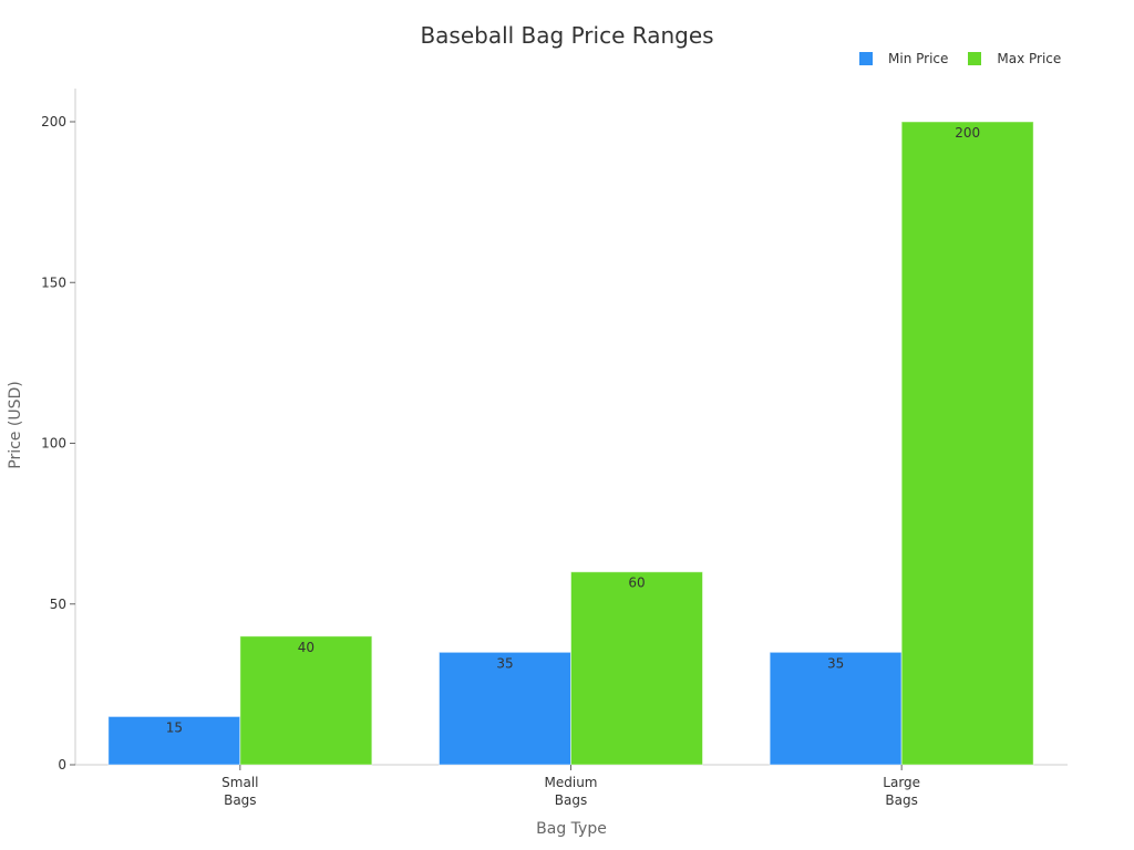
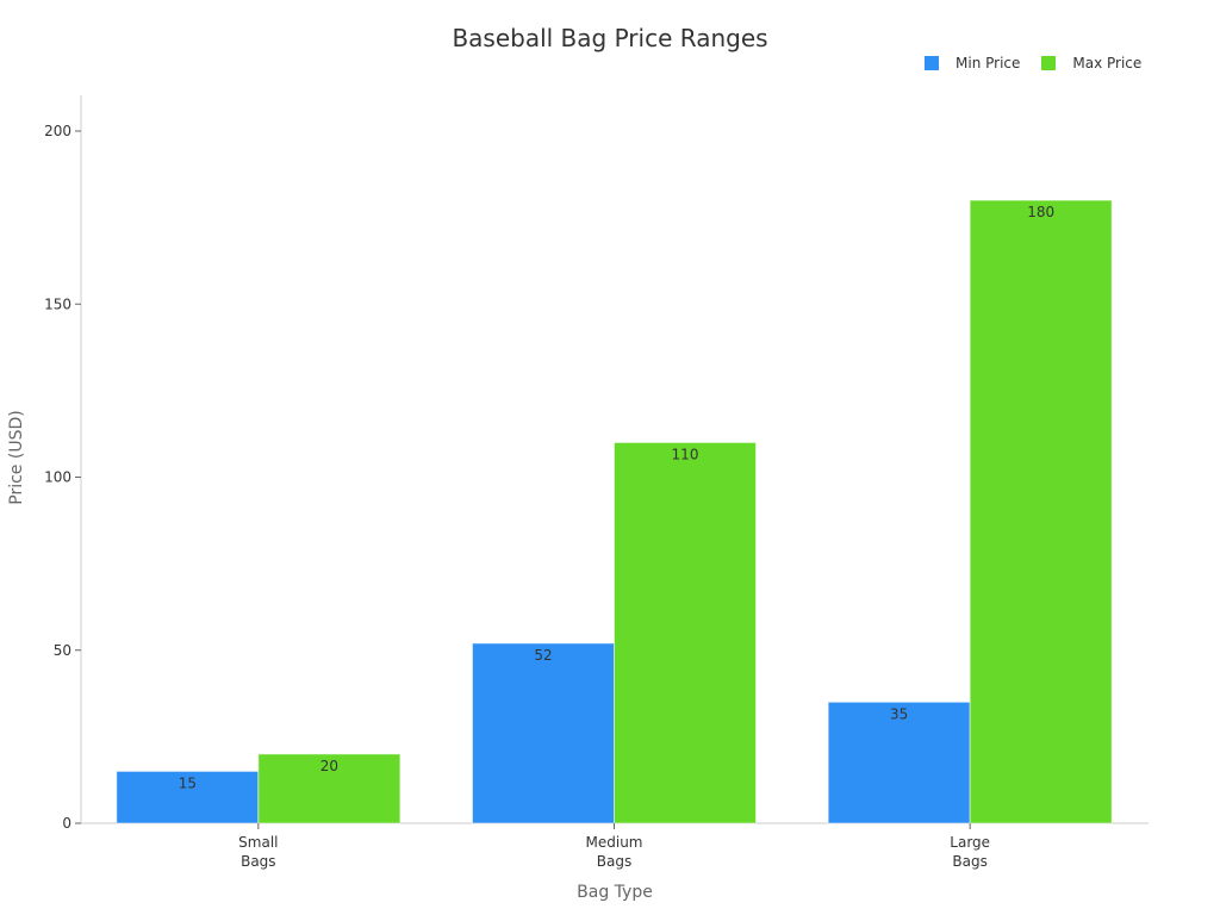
Max Price/Small Bags: 40 -> 20
Min Price/Medium Bags: 35 -> 52
Max Price/Medium Bags: 60 -> 110
Max Price/Large Bags: 200 -> 180
